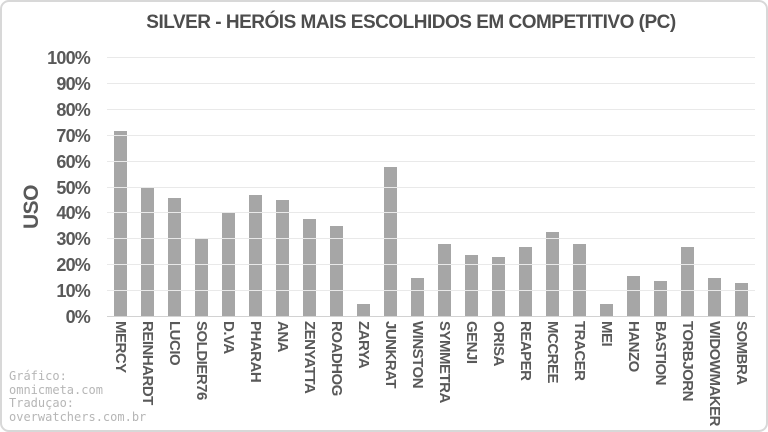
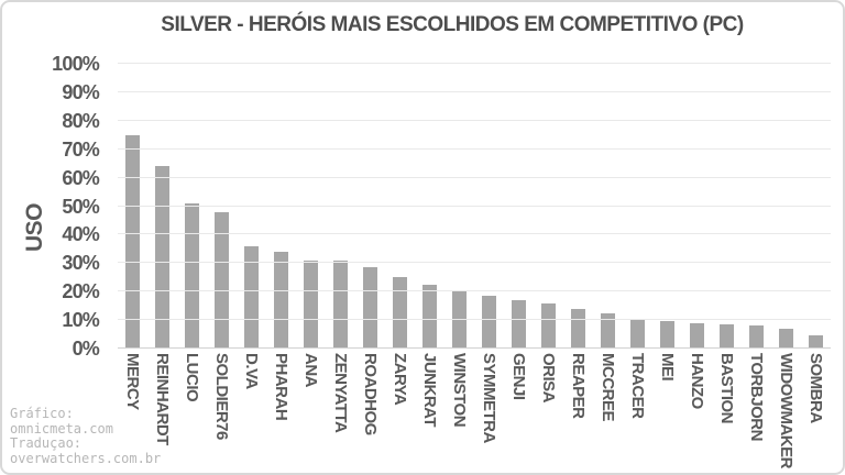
MERCY: 72% -> 75%
REINHARDT: 50% -> 64%
LUCIO: 46% -> 51%
SOLDIER76: 30% -> 48%
D.VA: 40% -> 36%
PHARAH: 47% -> 34%
ANA: 45% -> 31%
ZENYATTA: 38% -> 31%
ROADHOG: 35% -> 28%
ZARYA: 5% -> 25%
JUNKRAT: 58% -> 22%
WINSTON: 15% -> 20%
SYMMETRA: 28% -> 18%
GENJI: 24% -> 17%
ORISA: 23% -> 16%
REAPER: 27% -> 14%
MCCREE: 33% -> 12%
TRACER: 28% -> 10%
MEI: 5% -> 10%
HANZO: 16% -> 9%
BASTION: 14% -> 8%
TORBJORN: 27% -> 8%
WIDOWMAKER: 15% -> 7%
SOMBRA: 13% -> 4%
